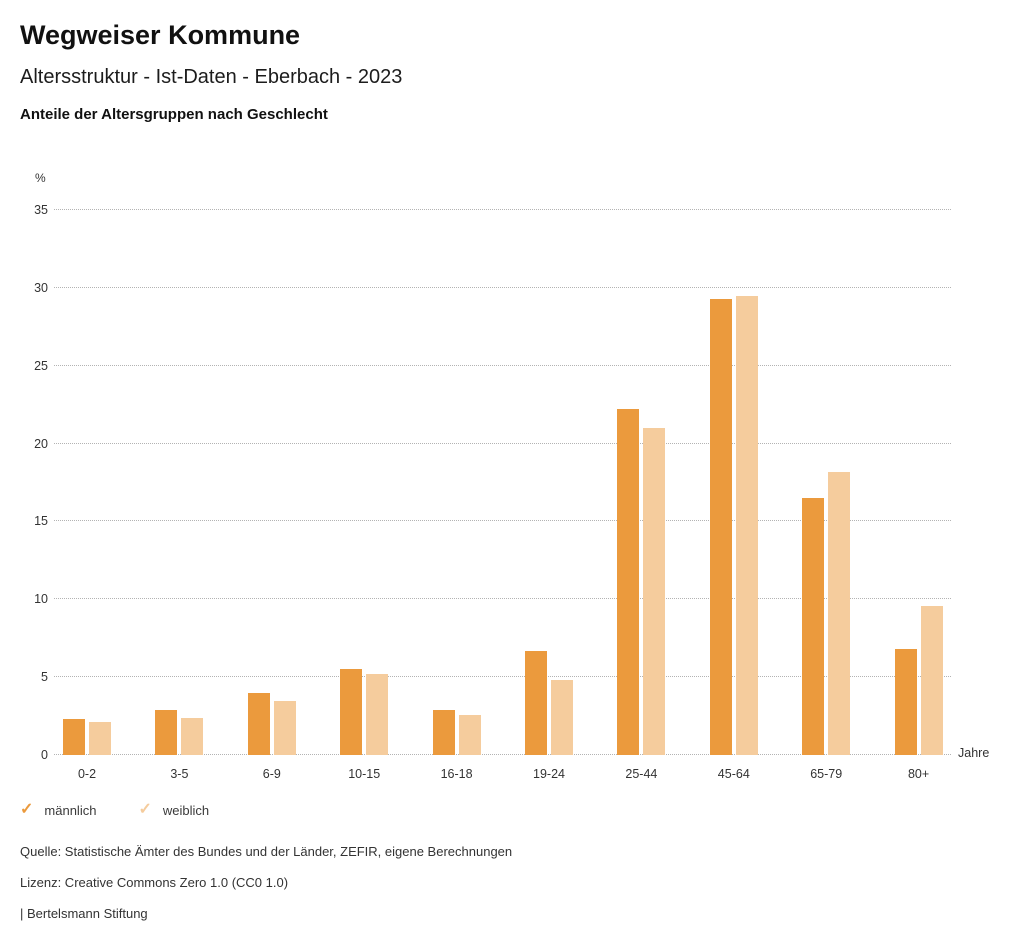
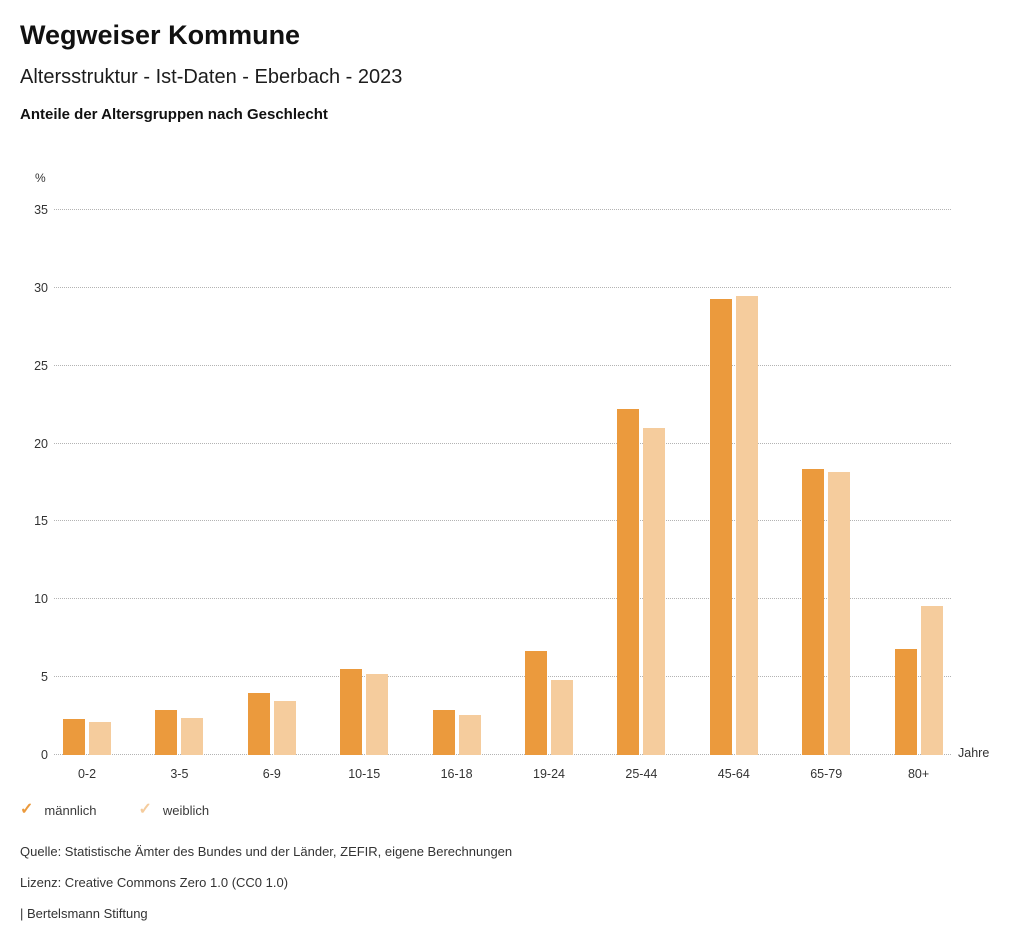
männlich/65-79: 16.5 -> 18.4
